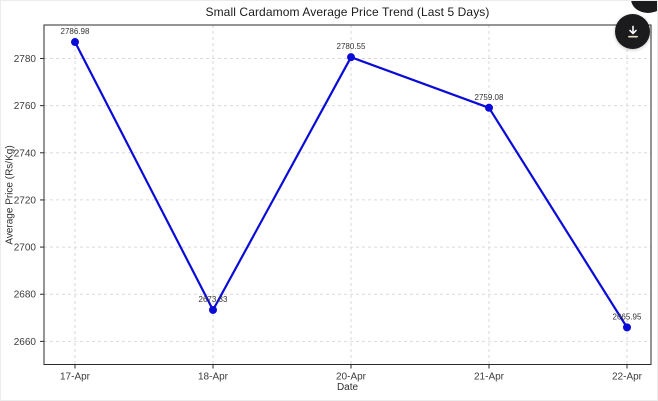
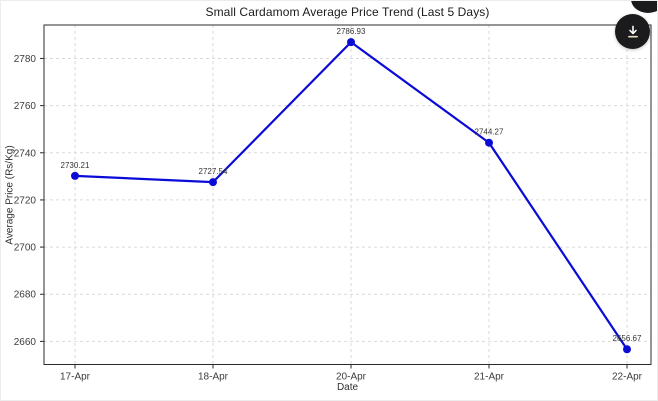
17-Apr: 2786.98 -> 2730.21
18-Apr: 2673.33 -> 2727.54
20-Apr: 2780.55 -> 2786.93
21-Apr: 2759.08 -> 2744.27
22-Apr: 2665.95 -> 2656.67
